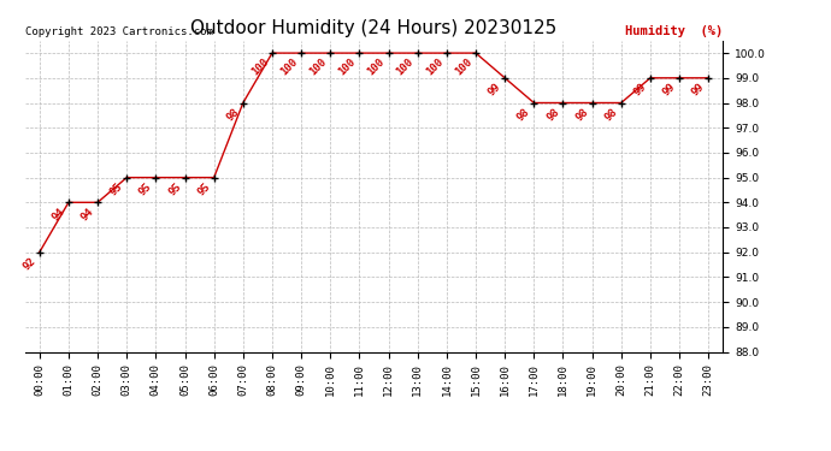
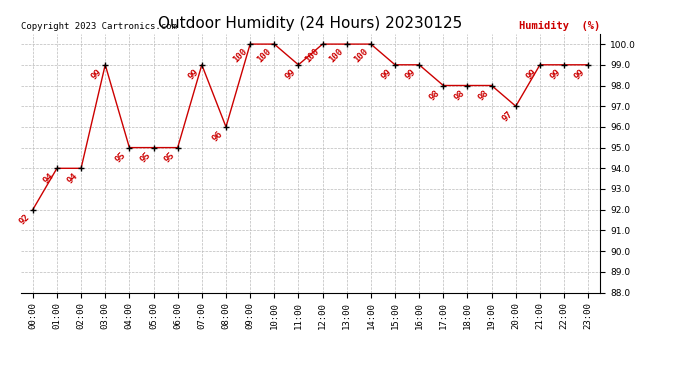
03:00: 95 -> 99
07:00: 98 -> 99
08:00: 100 -> 96
11:00: 100 -> 99
15:00: 100 -> 99
20:00: 98 -> 97
